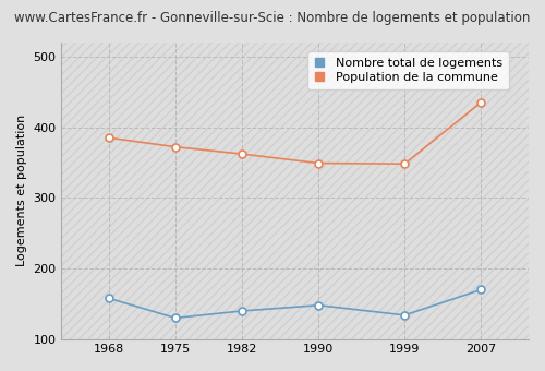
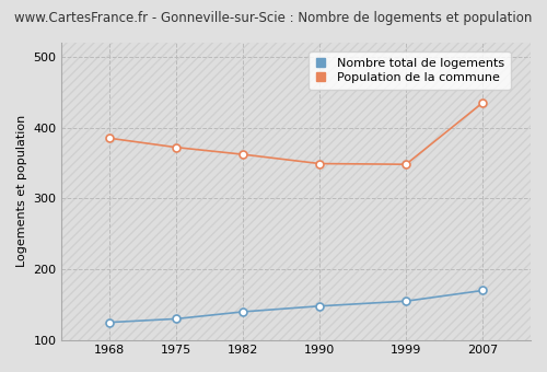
Nombre total de logements/1968: 158 -> 125
Nombre total de logements/1999: 134 -> 155
